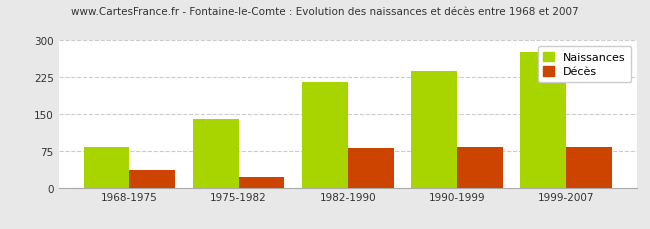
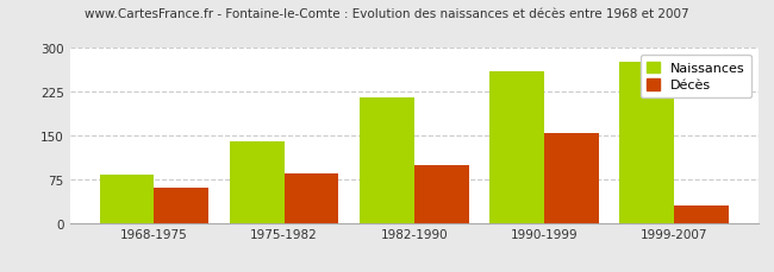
Décès/1968-1975: 35 -> 60
Décès/1975-1982: 22 -> 85
Décès/1982-1990: 80 -> 100
Naissances/1990-1999: 237 -> 260
Décès/1990-1999: 83 -> 155
Décès/1999-2007: 82 -> 30
